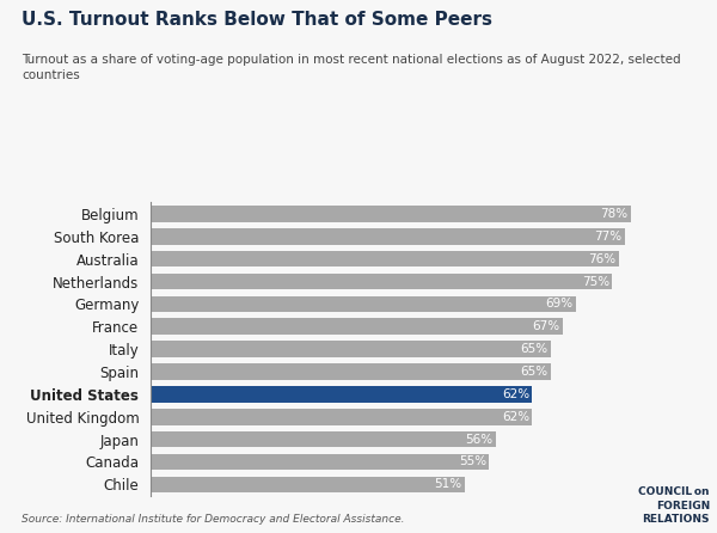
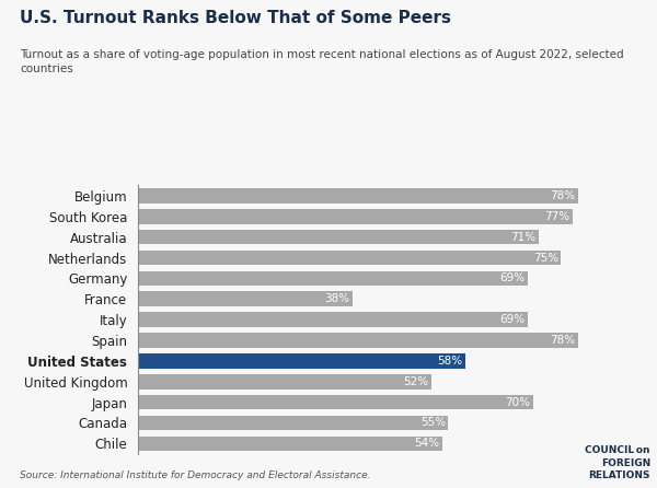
Australia: 76% -> 71%
France: 67% -> 38%
Italy: 65% -> 69%
Spain: 65% -> 78%
United States: 62% -> 58%
United Kingdom: 62% -> 52%
Japan: 56% -> 70%
Chile: 51% -> 54%
